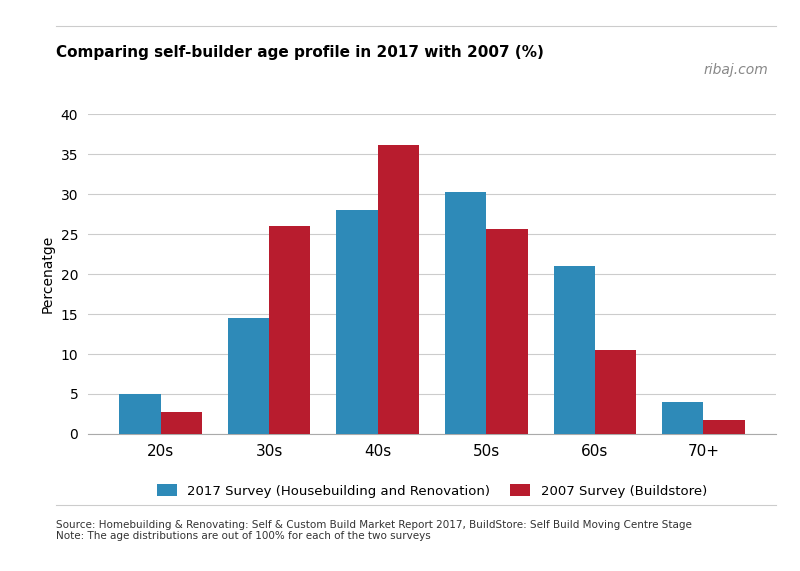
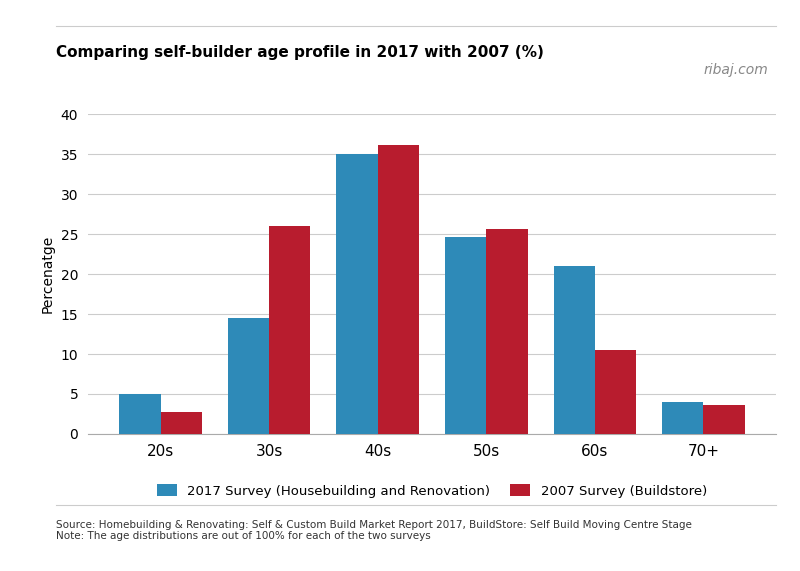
2017 Survey (Housebuilding and Renovation)/40s: 28.0 -> 35.0
2017 Survey (Housebuilding and Renovation)/50s: 30.3 -> 24.6
2007 Survey (Buildstore)/70+: 1.8 -> 3.6
